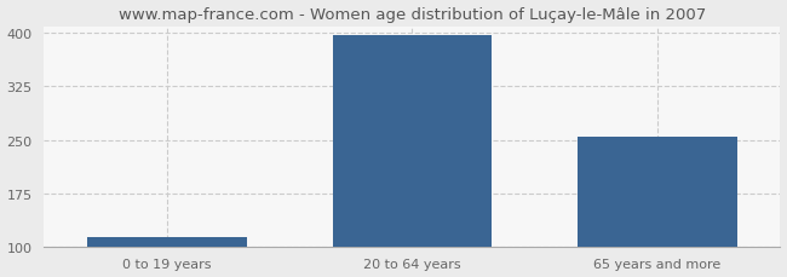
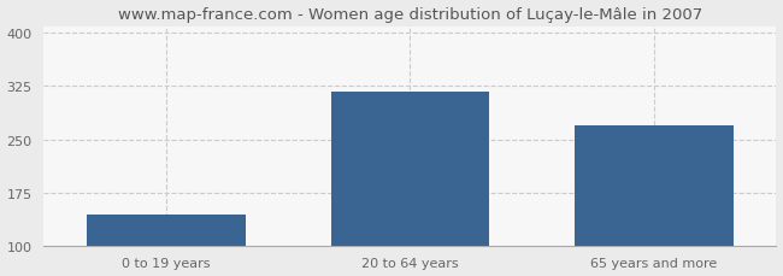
0 to 19 years: 113 -> 144
20 to 64 years: 397 -> 318
65 years and more: 254 -> 270
